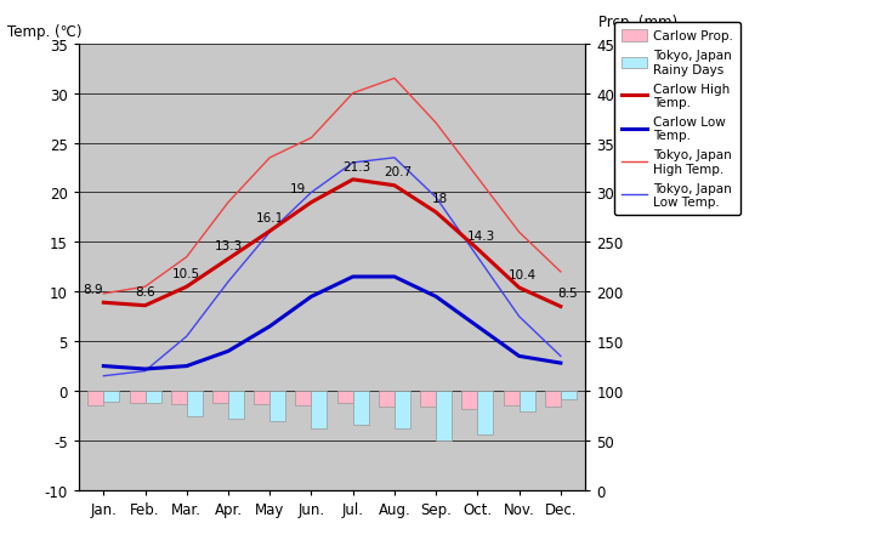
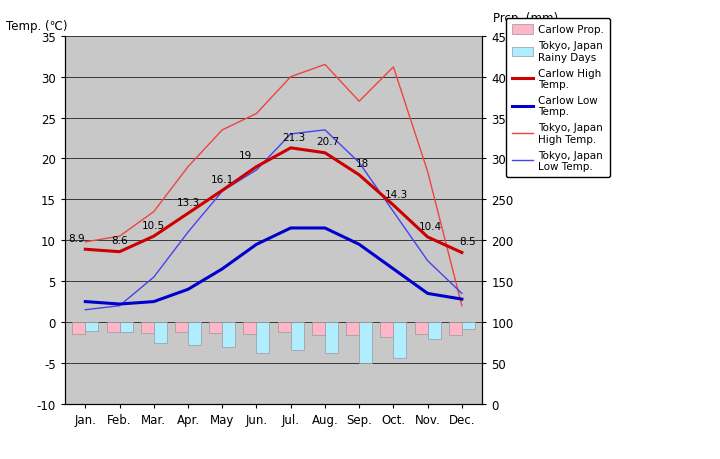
Tokyo, Japan Low Temp./Jun.: 20.0 -> 18.6
Tokyo, Japan High Temp./Oct.: 21.5 -> 31.2
Tokyo, Japan High Temp./Nov.: 16.0 -> 18.4
Tokyo, Japan High Temp./Dec.: 12.0 -> 2.0
